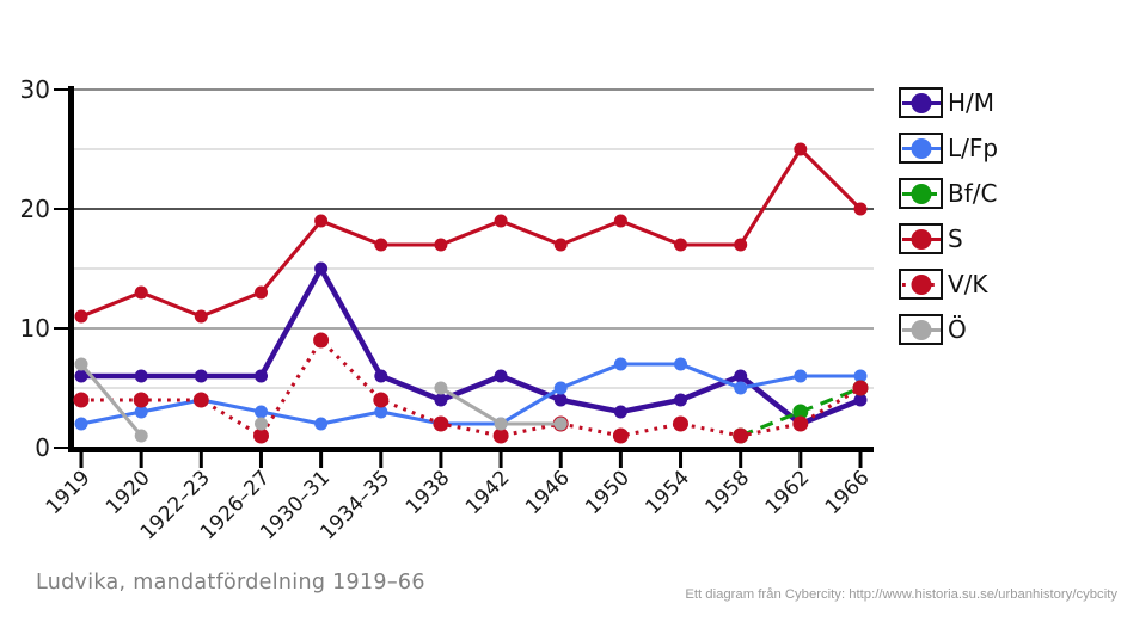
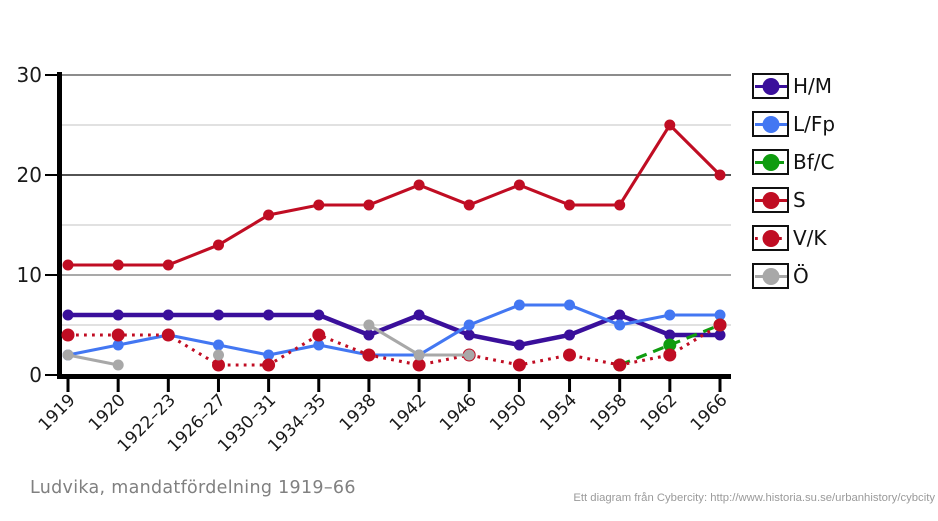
Ö/1919: 7 -> 2
S/1920: 13 -> 11
H/M/1930–31: 15 -> 6
S/1930–31: 19 -> 16
V/K/1930–31: 9 -> 1
H/M/1962: 2 -> 4
